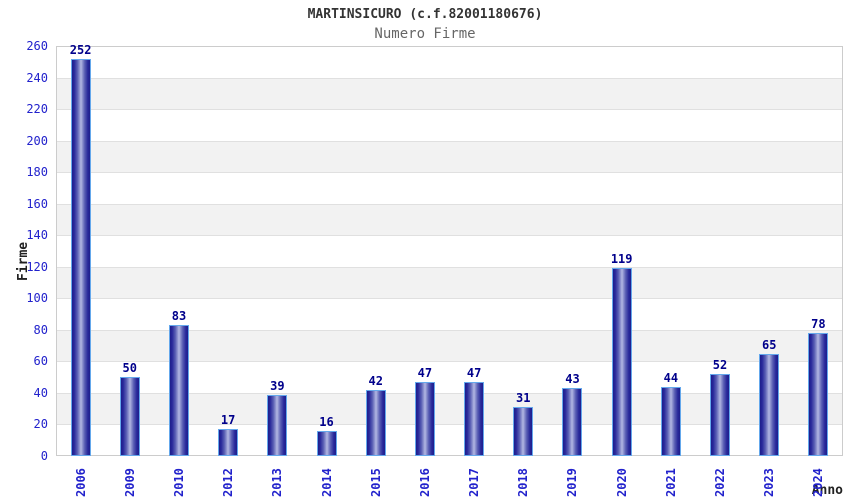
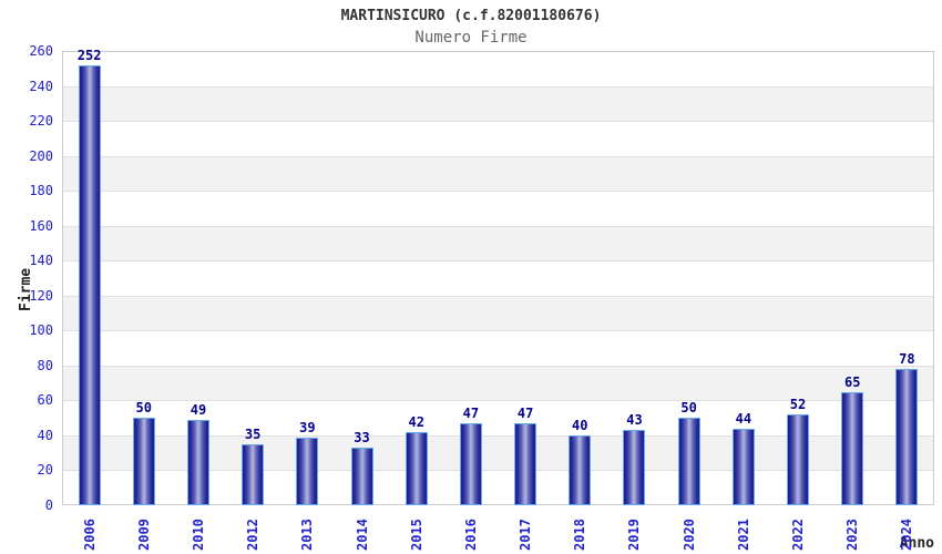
2010: 83 -> 49
2012: 17 -> 35
2014: 16 -> 33
2018: 31 -> 40
2020: 119 -> 50
